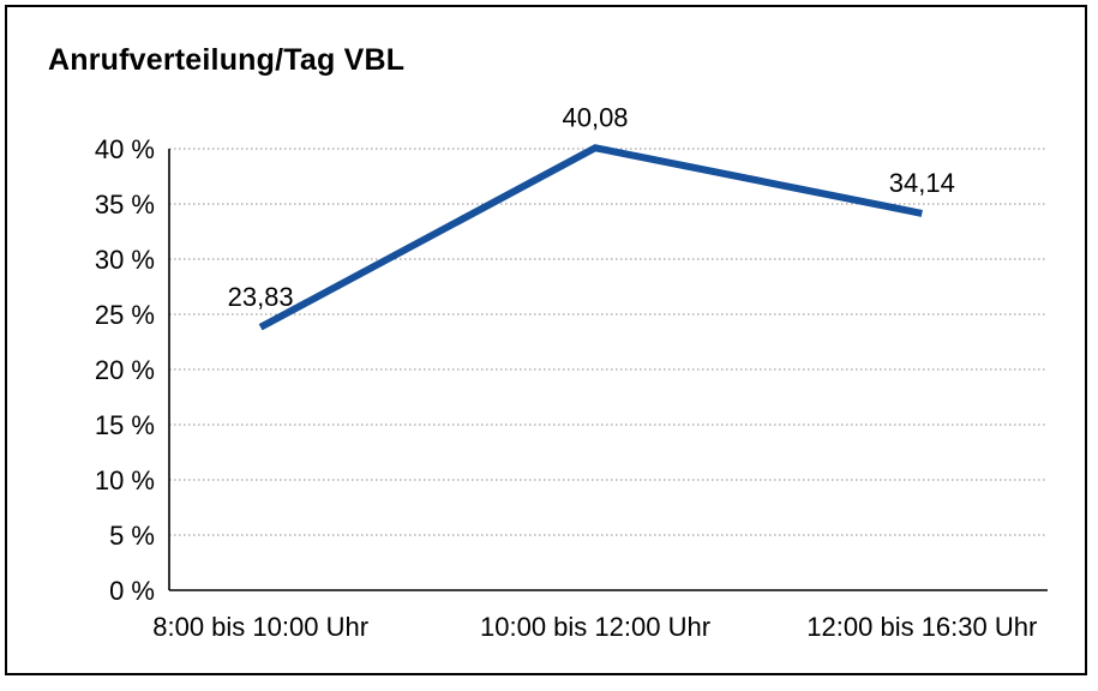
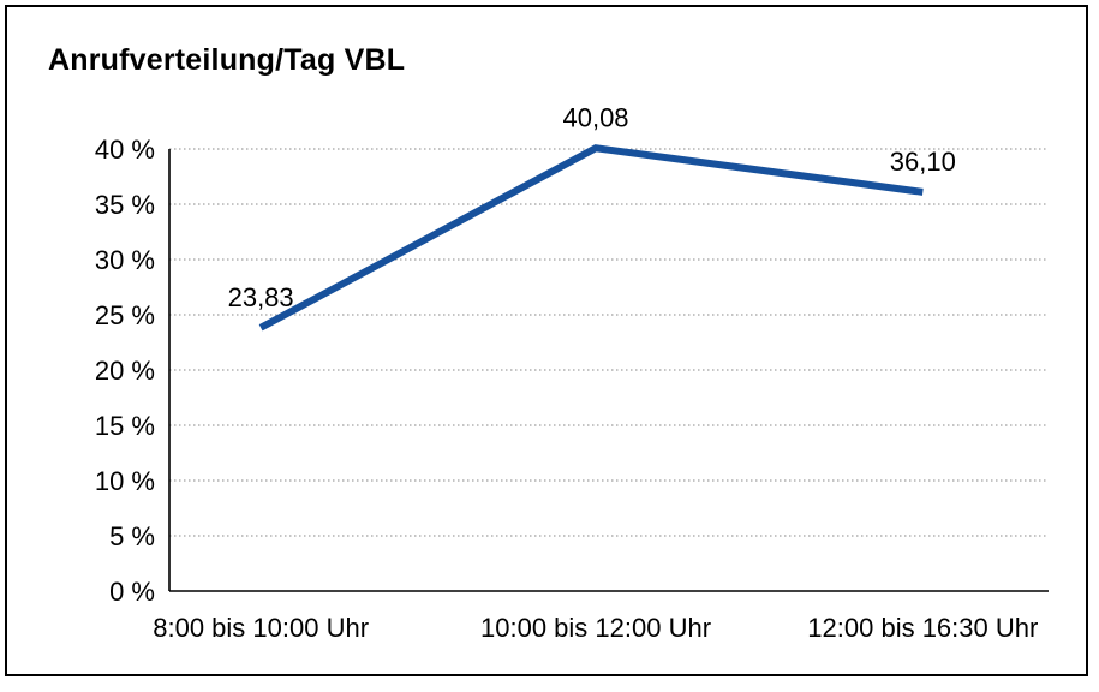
12:00 bis 16:30 Uhr: 34,14 -> 36,10
